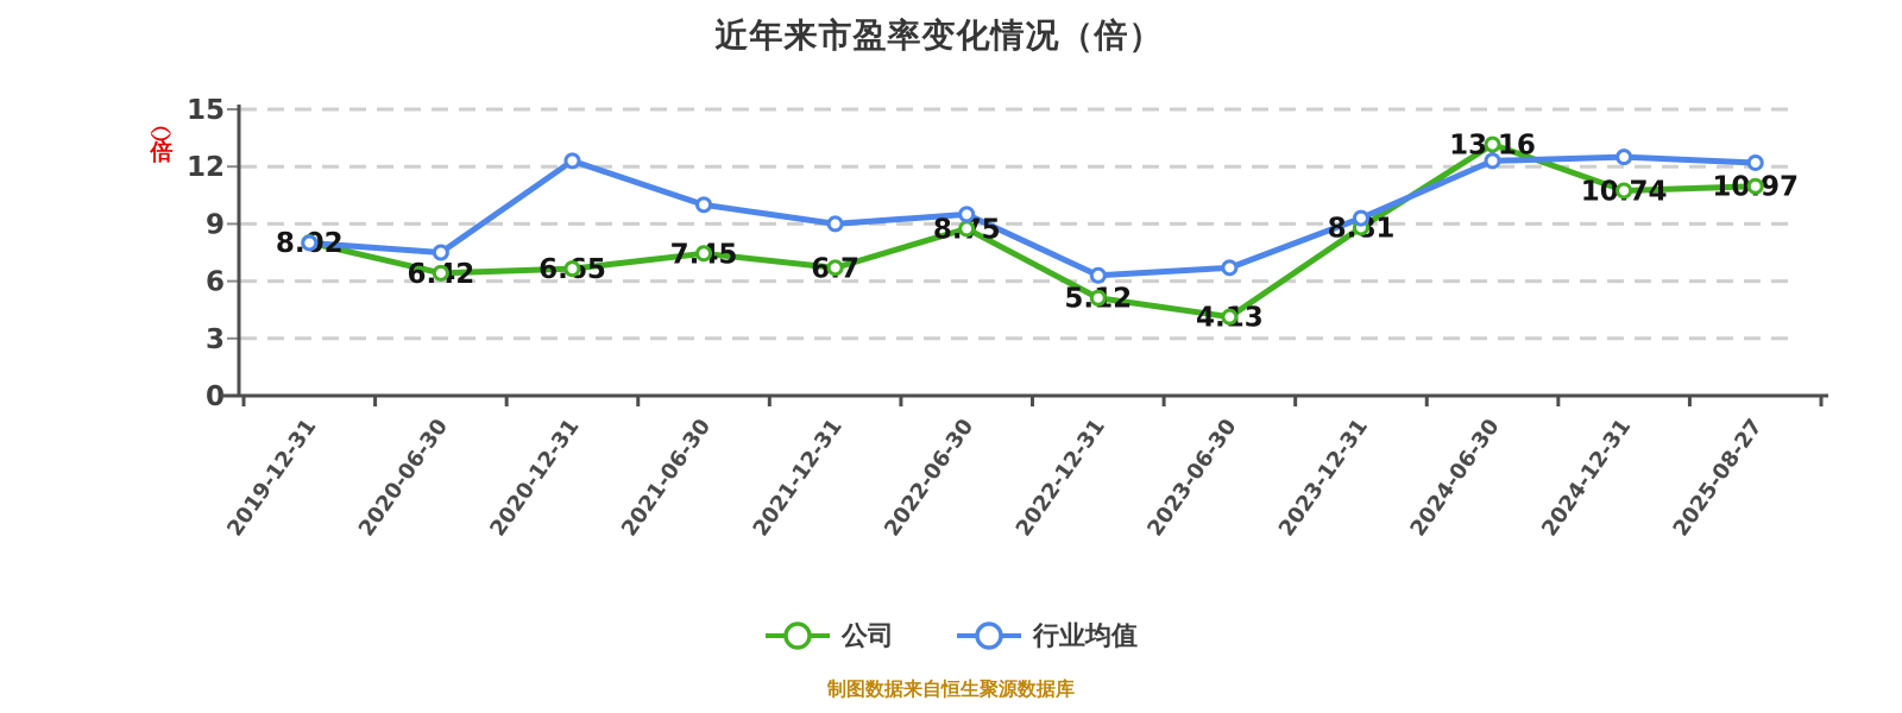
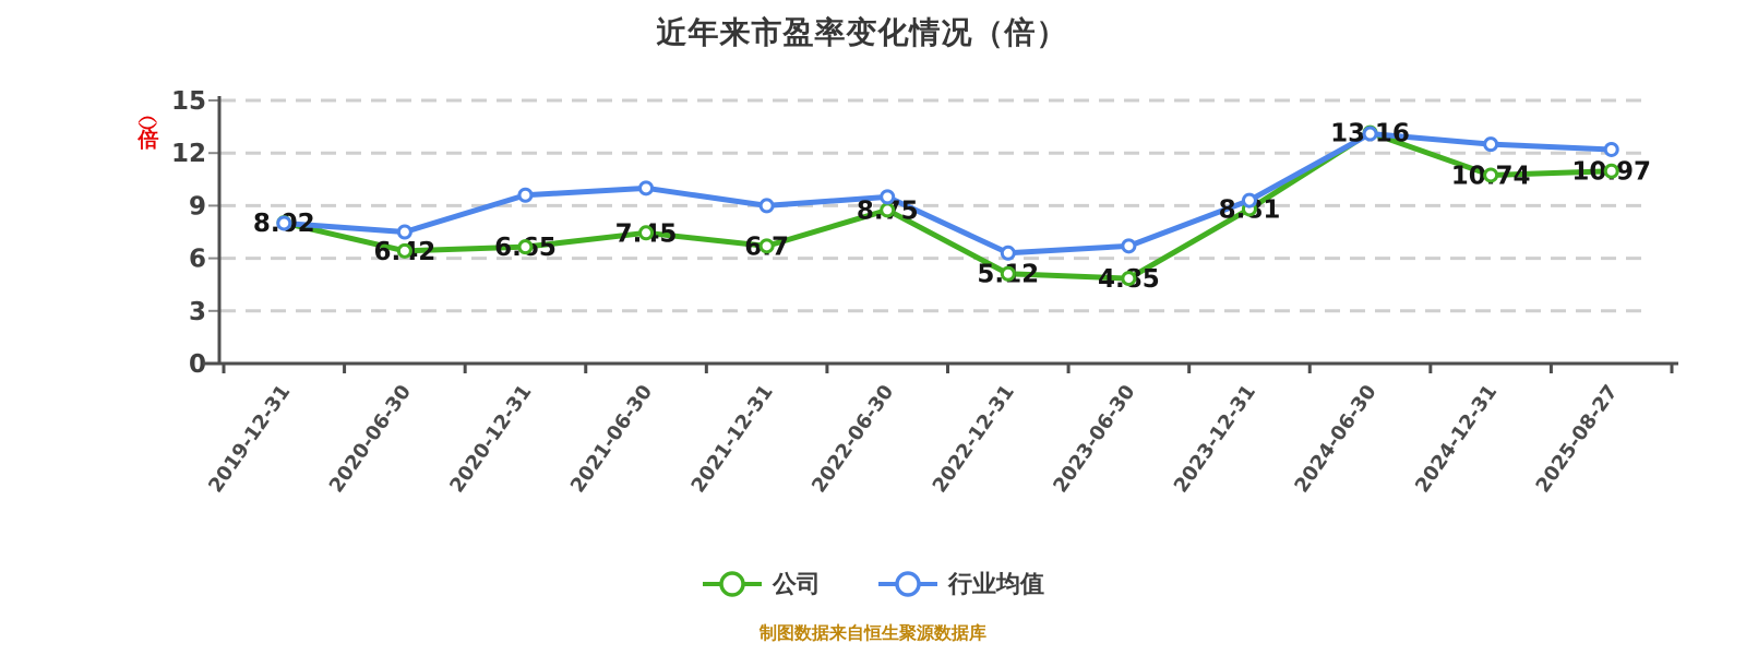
行业均值/2020-12-31: 12.3 -> 9.6
公司/2023-06-30: 4.13 -> 4.85
行业均值/2024-06-30: 12.3 -> 13.1
